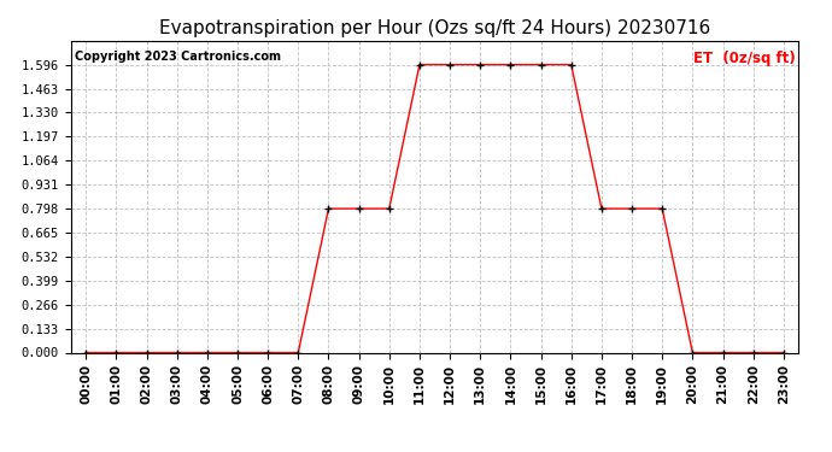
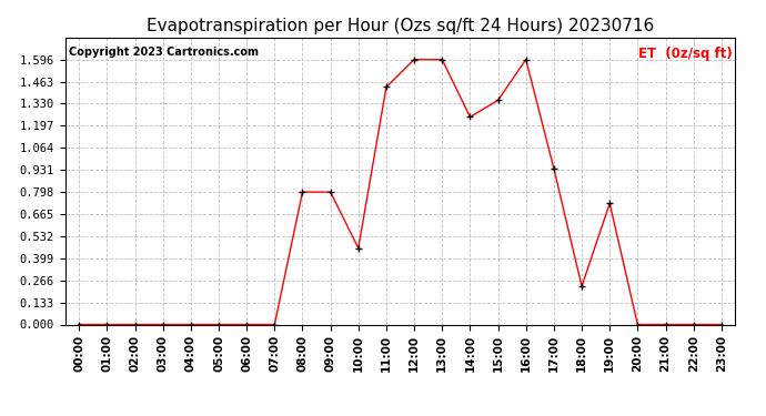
10:00: 0.80 -> 0.46
11:00: 1.60 -> 1.43
14:00: 1.60 -> 1.25
15:00: 1.60 -> 1.35
17:00: 0.80 -> 0.94
18:00: 0.80 -> 0.23
19:00: 0.80 -> 0.73
